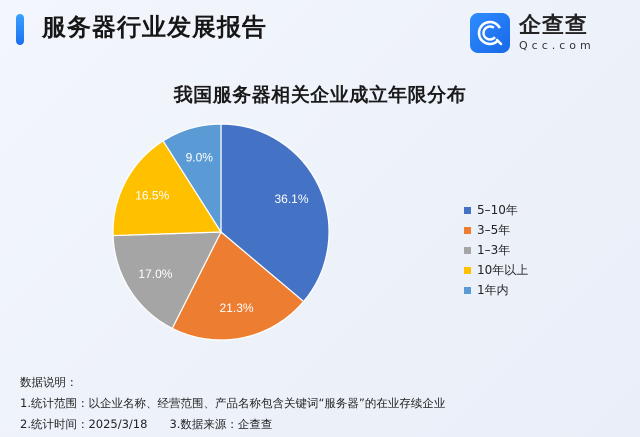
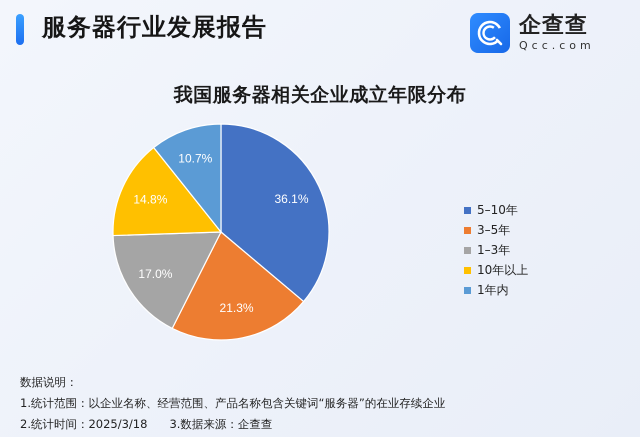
10年以上: 16.5% -> 14.8%
1年内: 9.0% -> 10.7%
